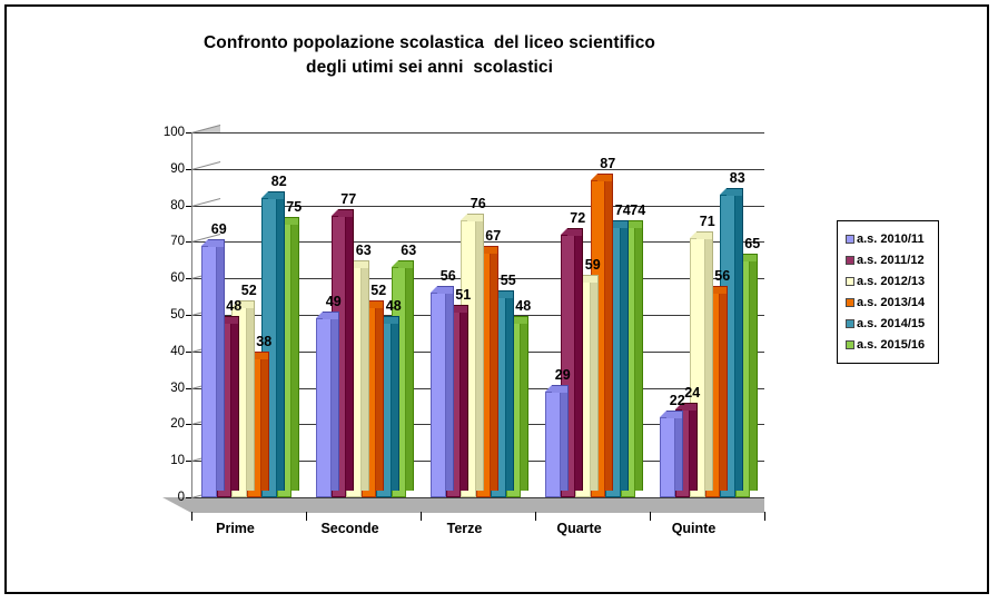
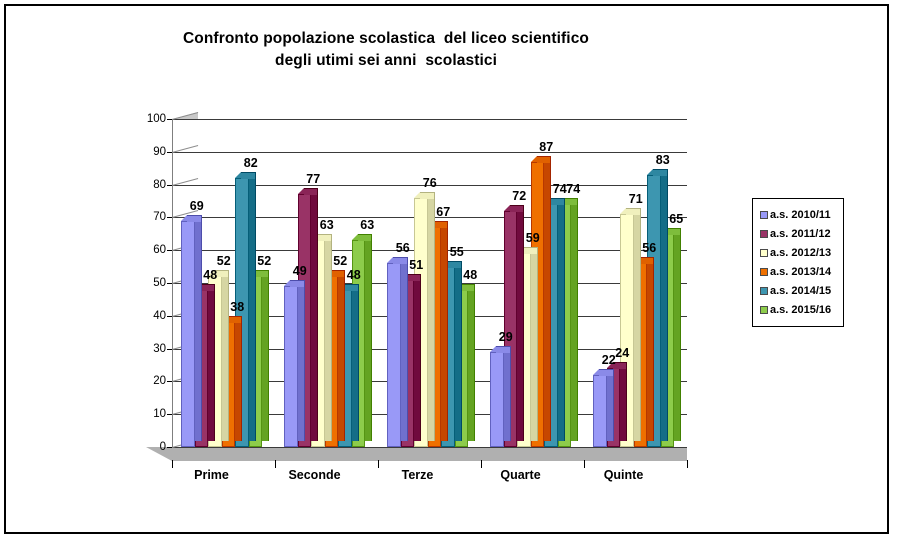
a.s. 2015/16/Prime: 75 -> 52
